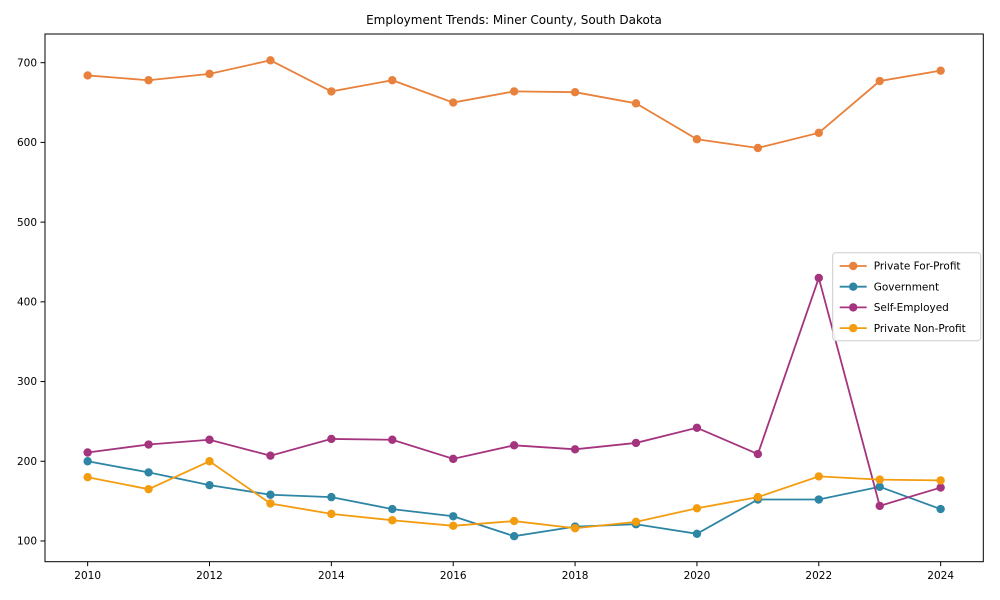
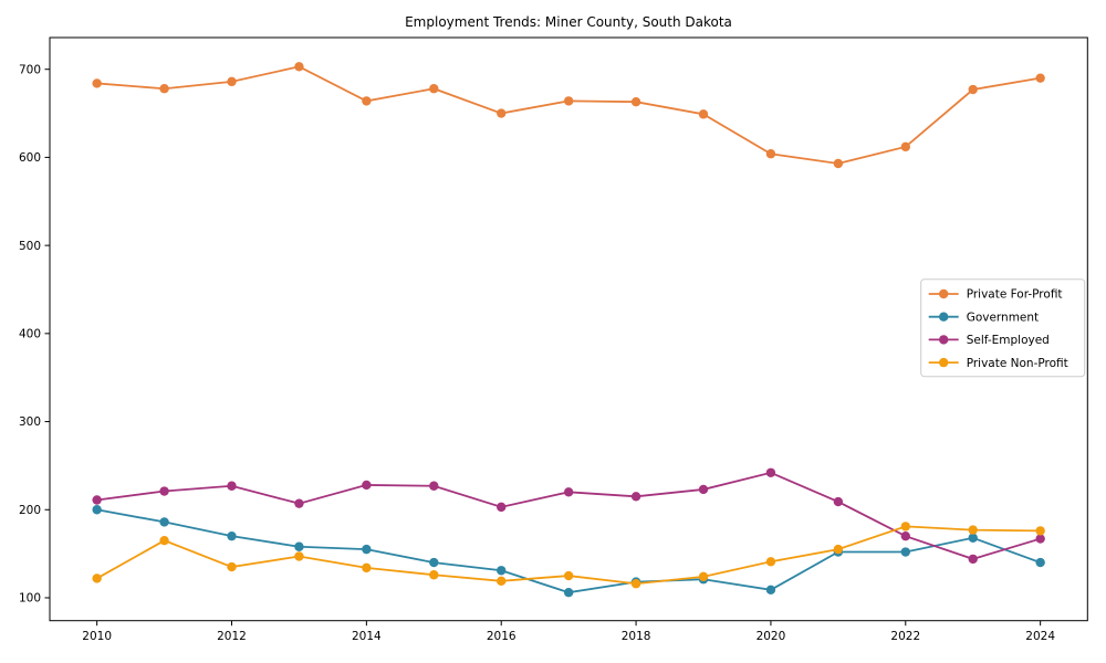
Private Non-Profit/2010: 180 -> 120
Private Non-Profit/2012: 200 -> 140
Self-Employed/2022: 430 -> 170
